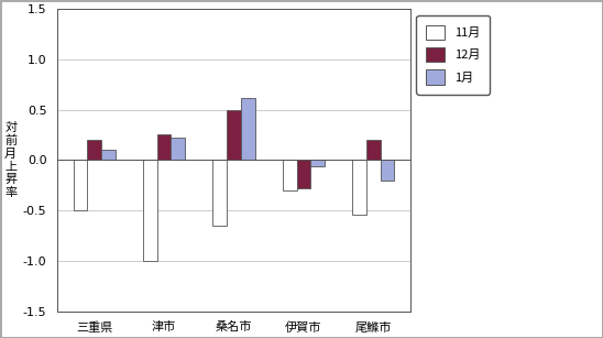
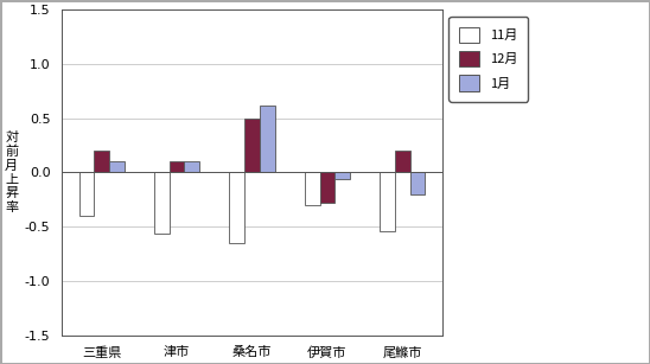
11月/三重県: -0.50 -> -0.40
11月/津市: -1.00 -> -0.56
12月/津市: 0.26 -> 0.10
1月/津市: 0.22 -> 0.10
